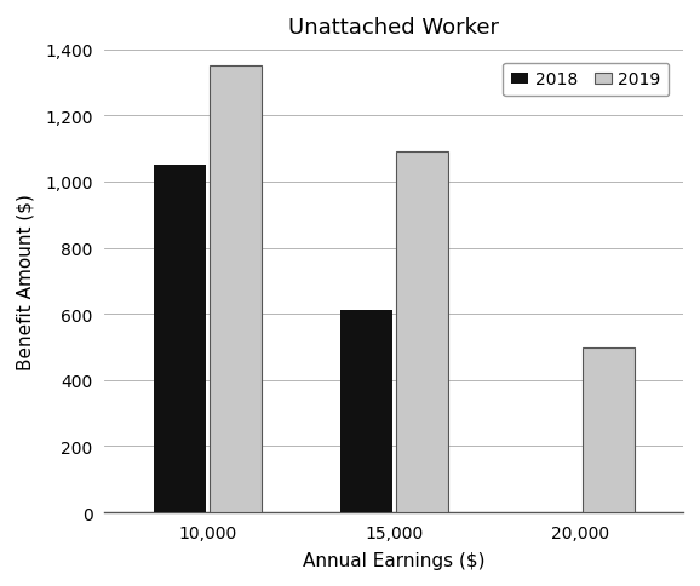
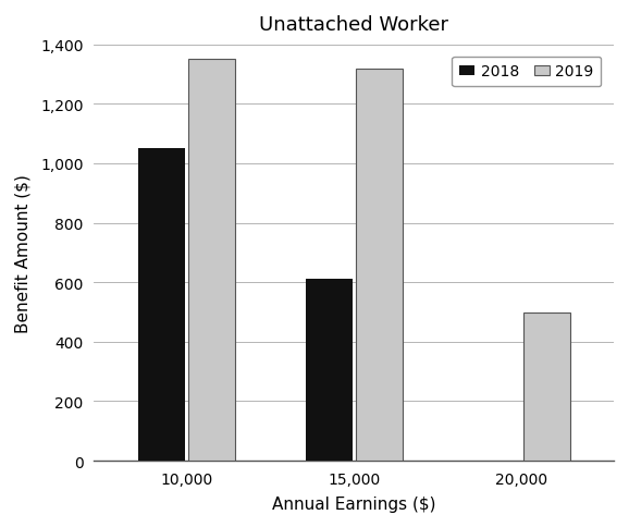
2019/15,000: 1,090 -> 1,320
